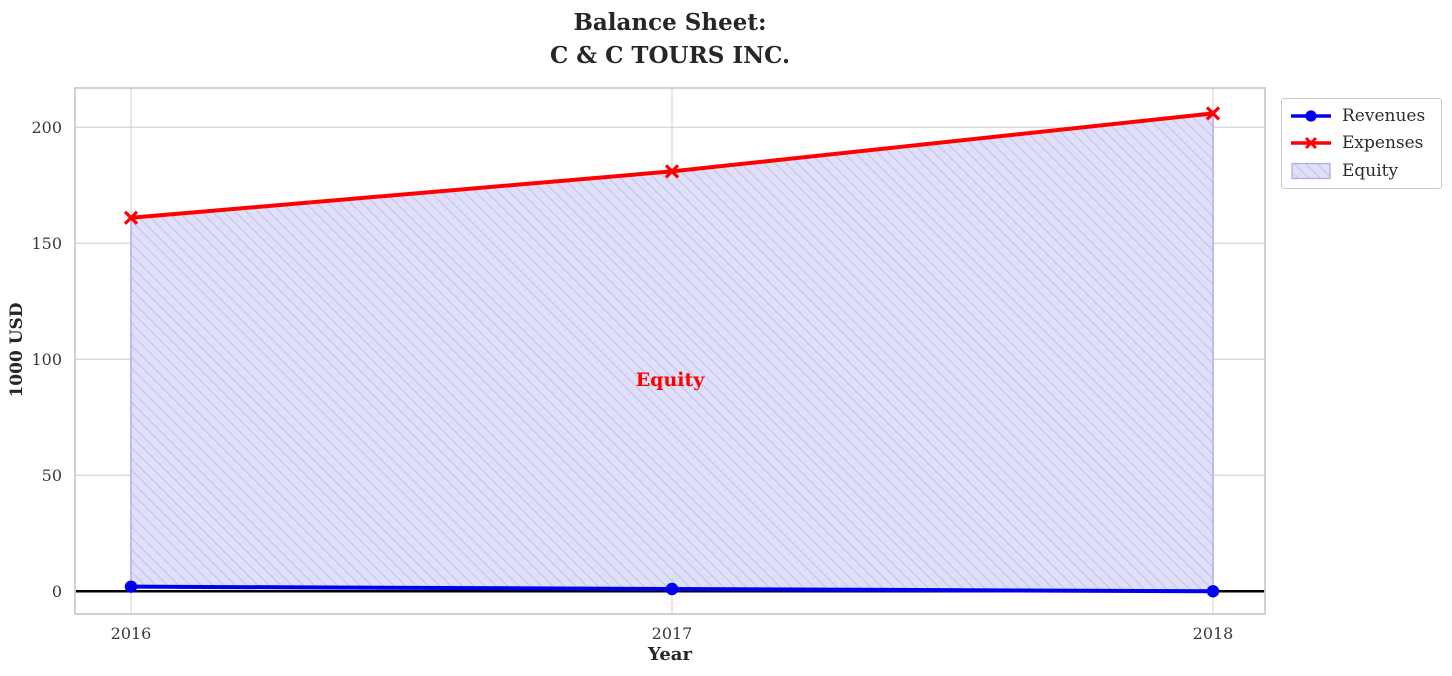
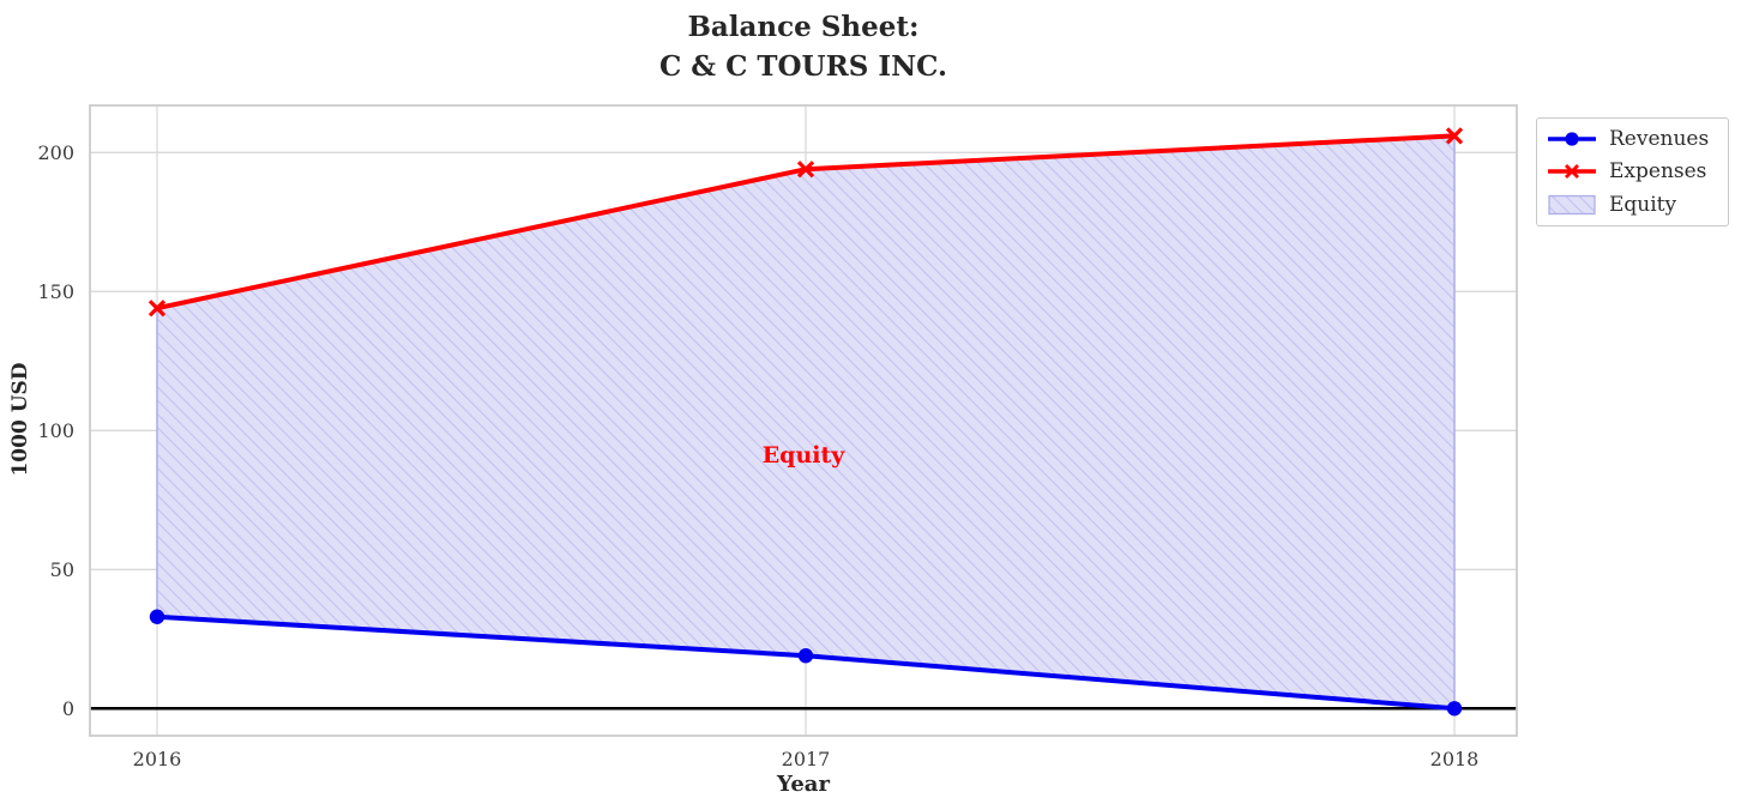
Revenues/2016: 2 -> 33
Expenses/2016: 161 -> 144
Revenues/2017: 1 -> 19
Expenses/2017: 181 -> 194
